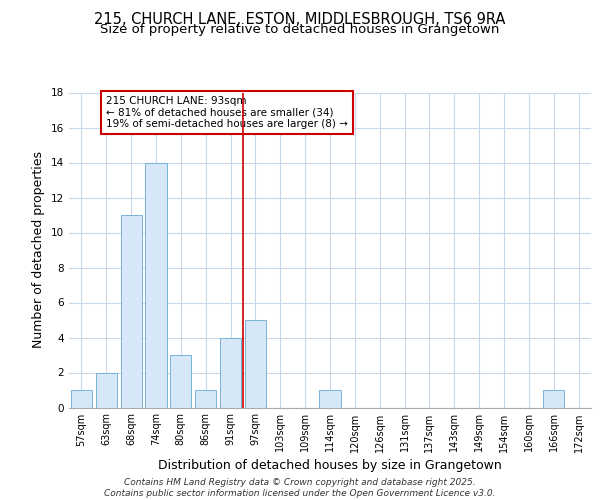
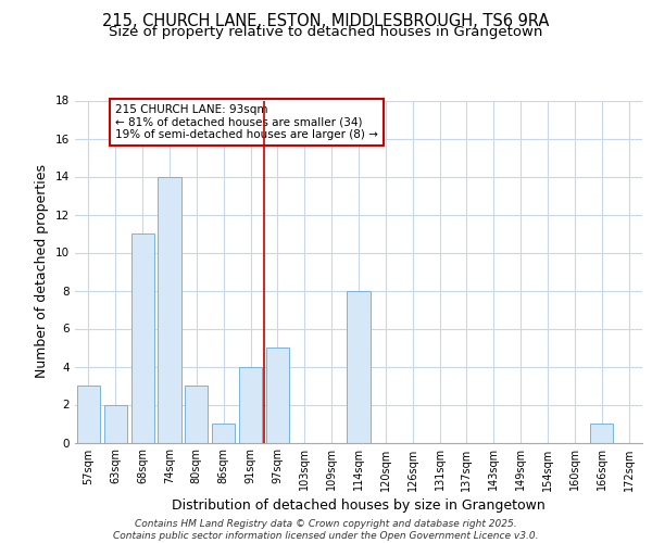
57sqm: 1 -> 3
114sqm: 1 -> 8
